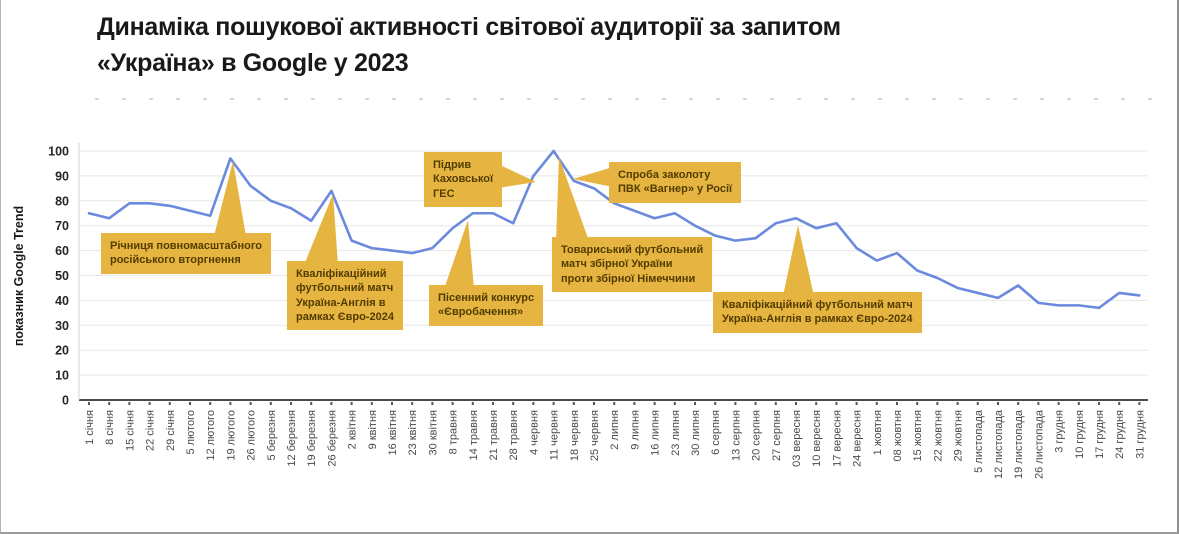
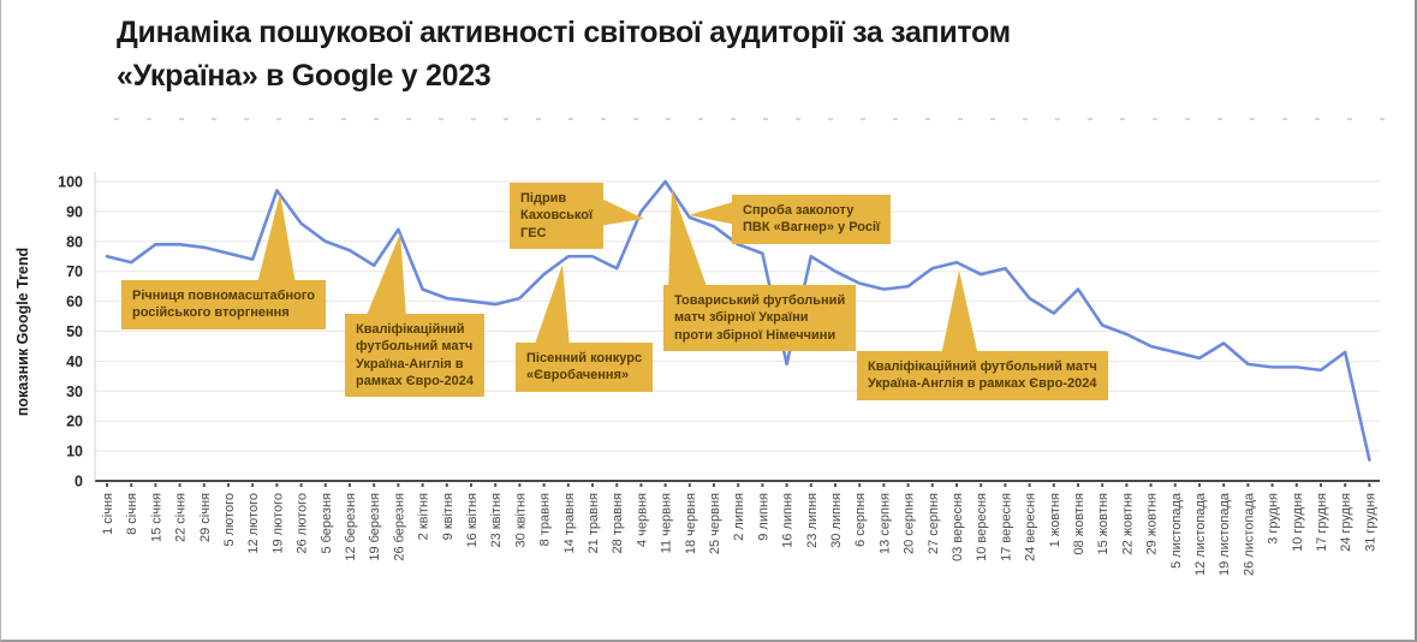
16 липня: 73 -> 39
08 жовтня: 59 -> 64
31 грудня: 42 -> 7
